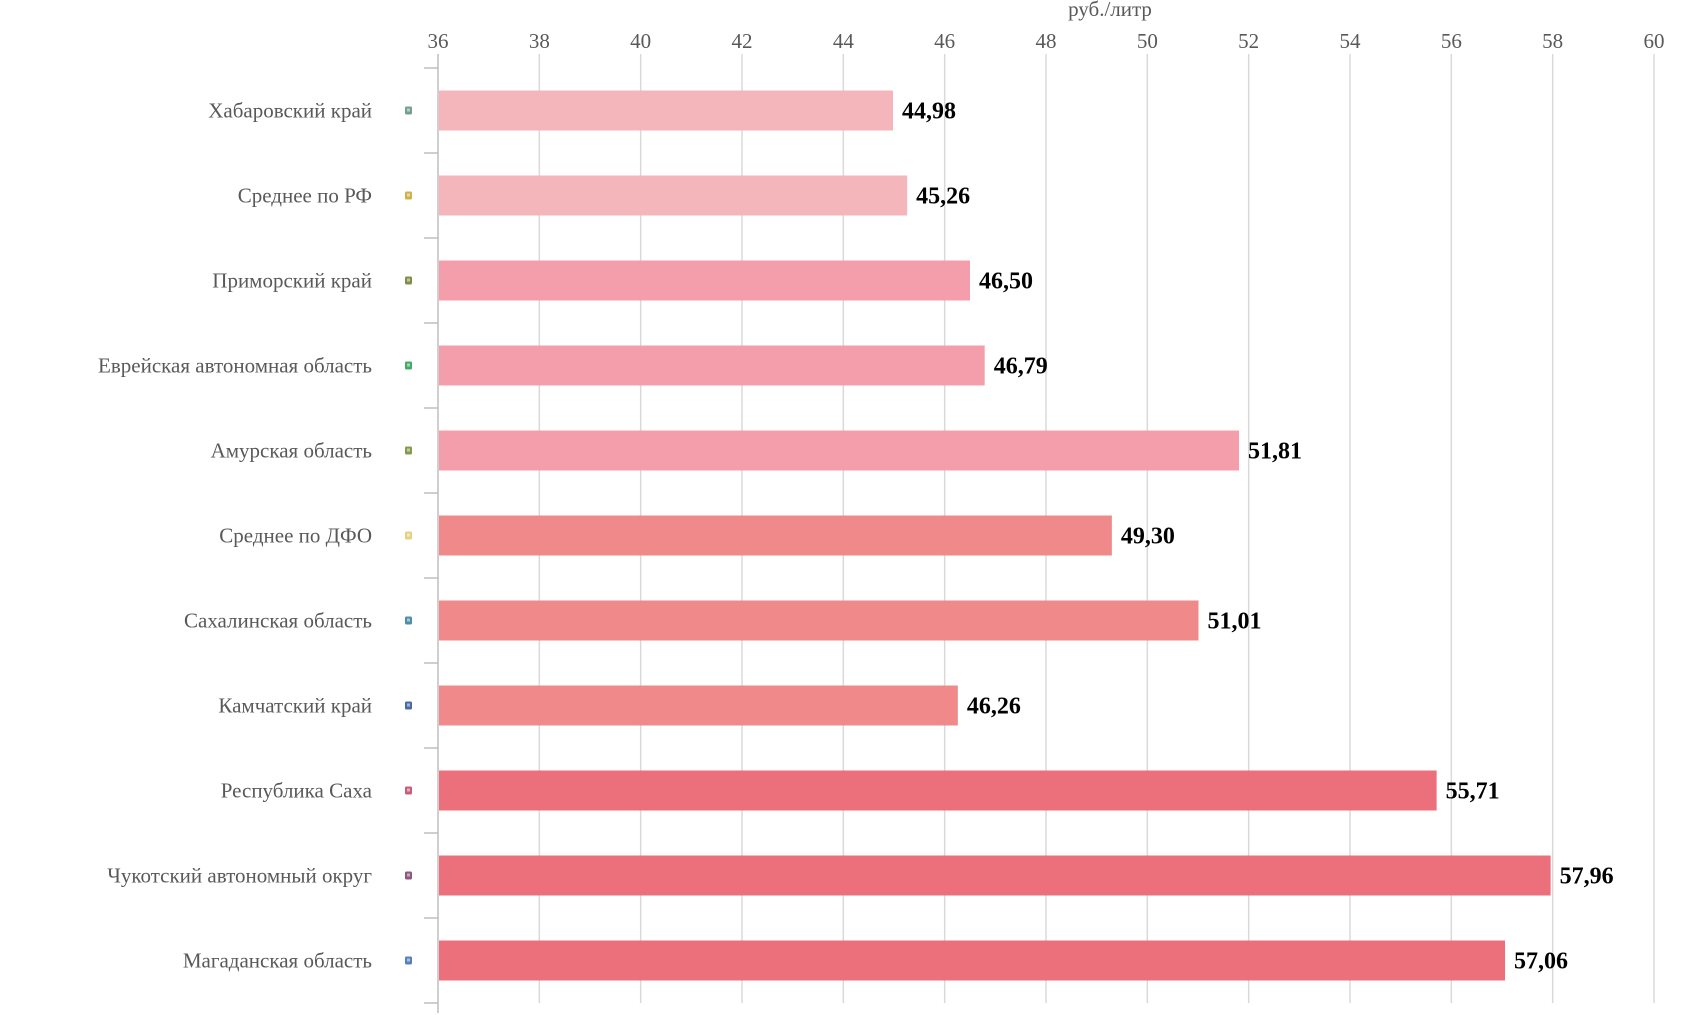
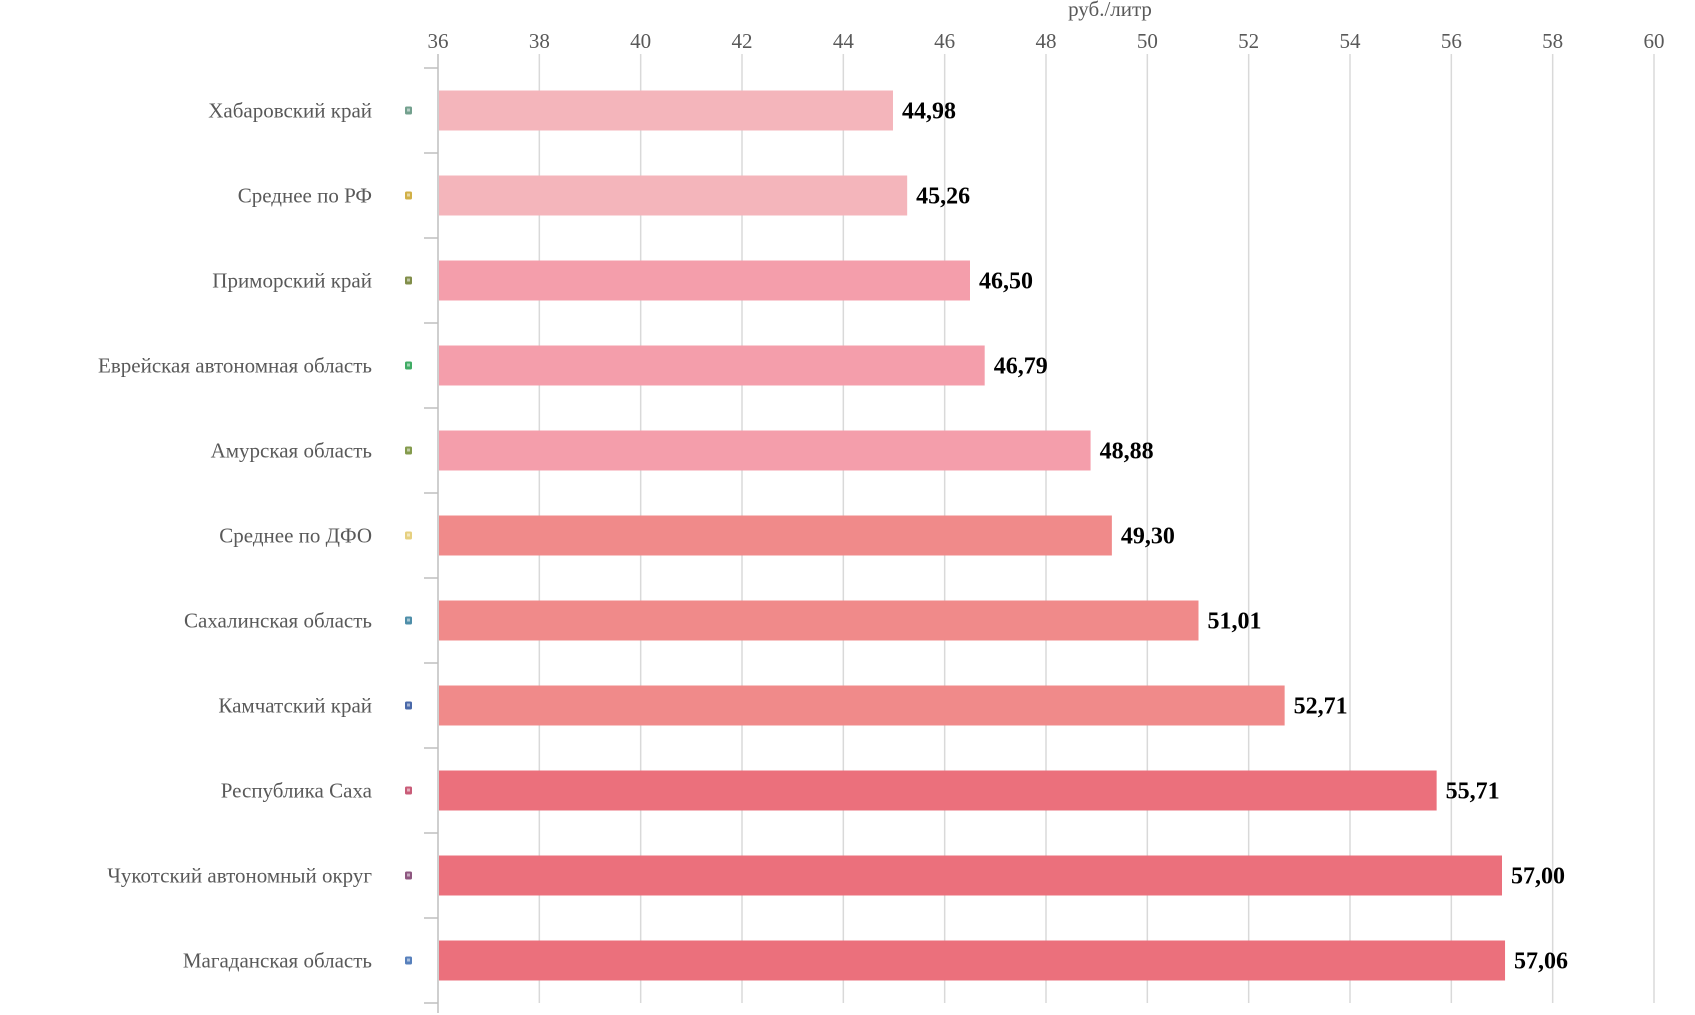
Амурская область: 51,81 -> 48,88
Камчатский край: 46,26 -> 52,71
Чукотский автономный округ: 57,96 -> 57,00
